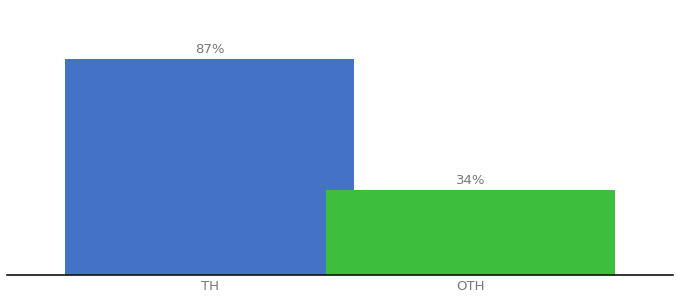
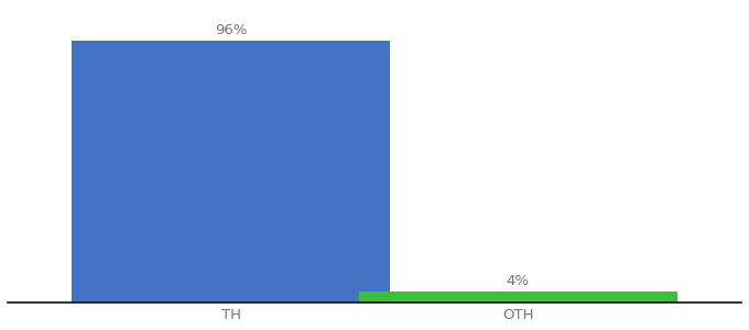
TH: 87% -> 96%
OTH: 34% -> 4%
